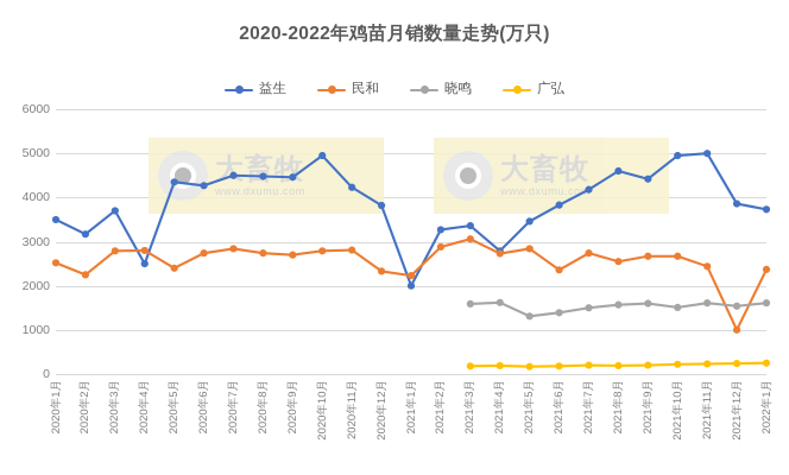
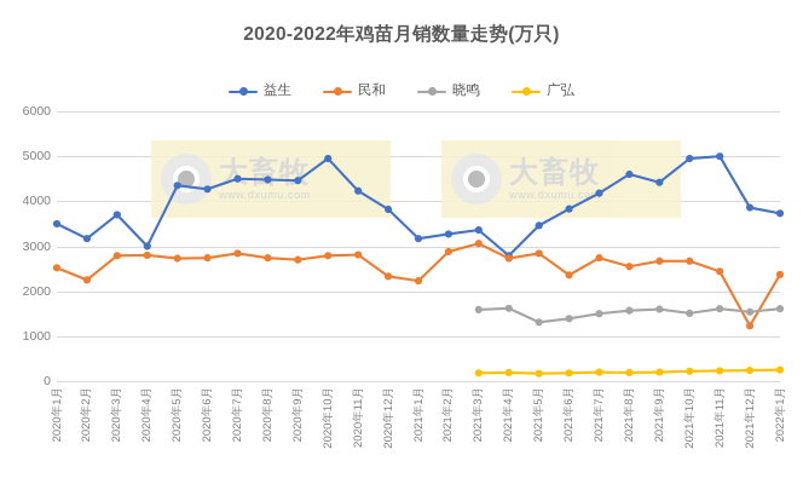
益生/2020年4月: 2500 -> 3000
民和/2020年5月: 2400 -> 2700
益生/2021年1月: 2000 -> 3200
民和/2021年12月: 1000 -> 1200
